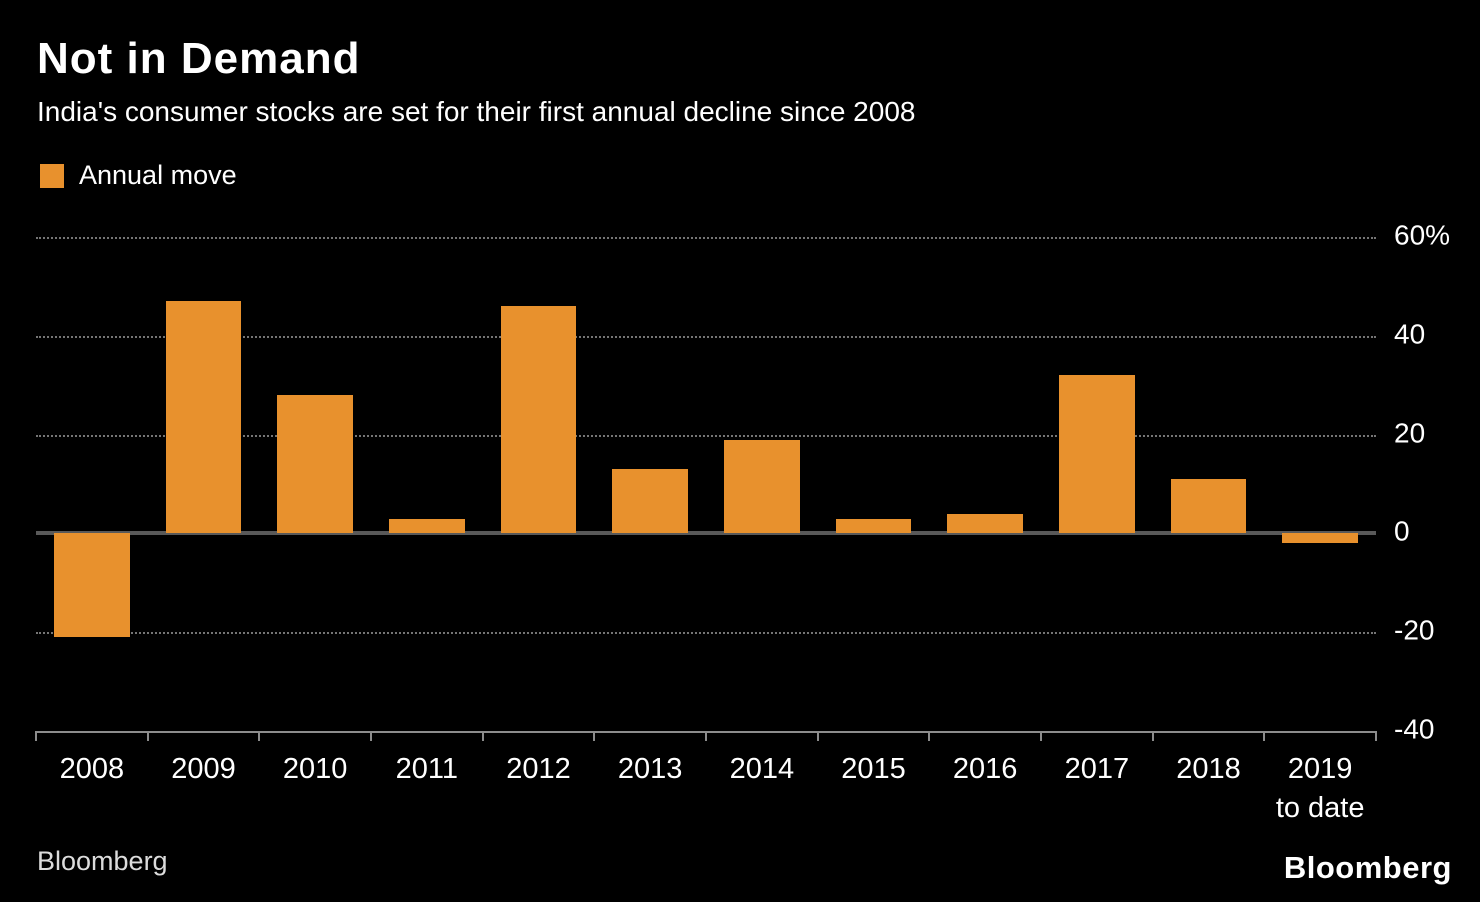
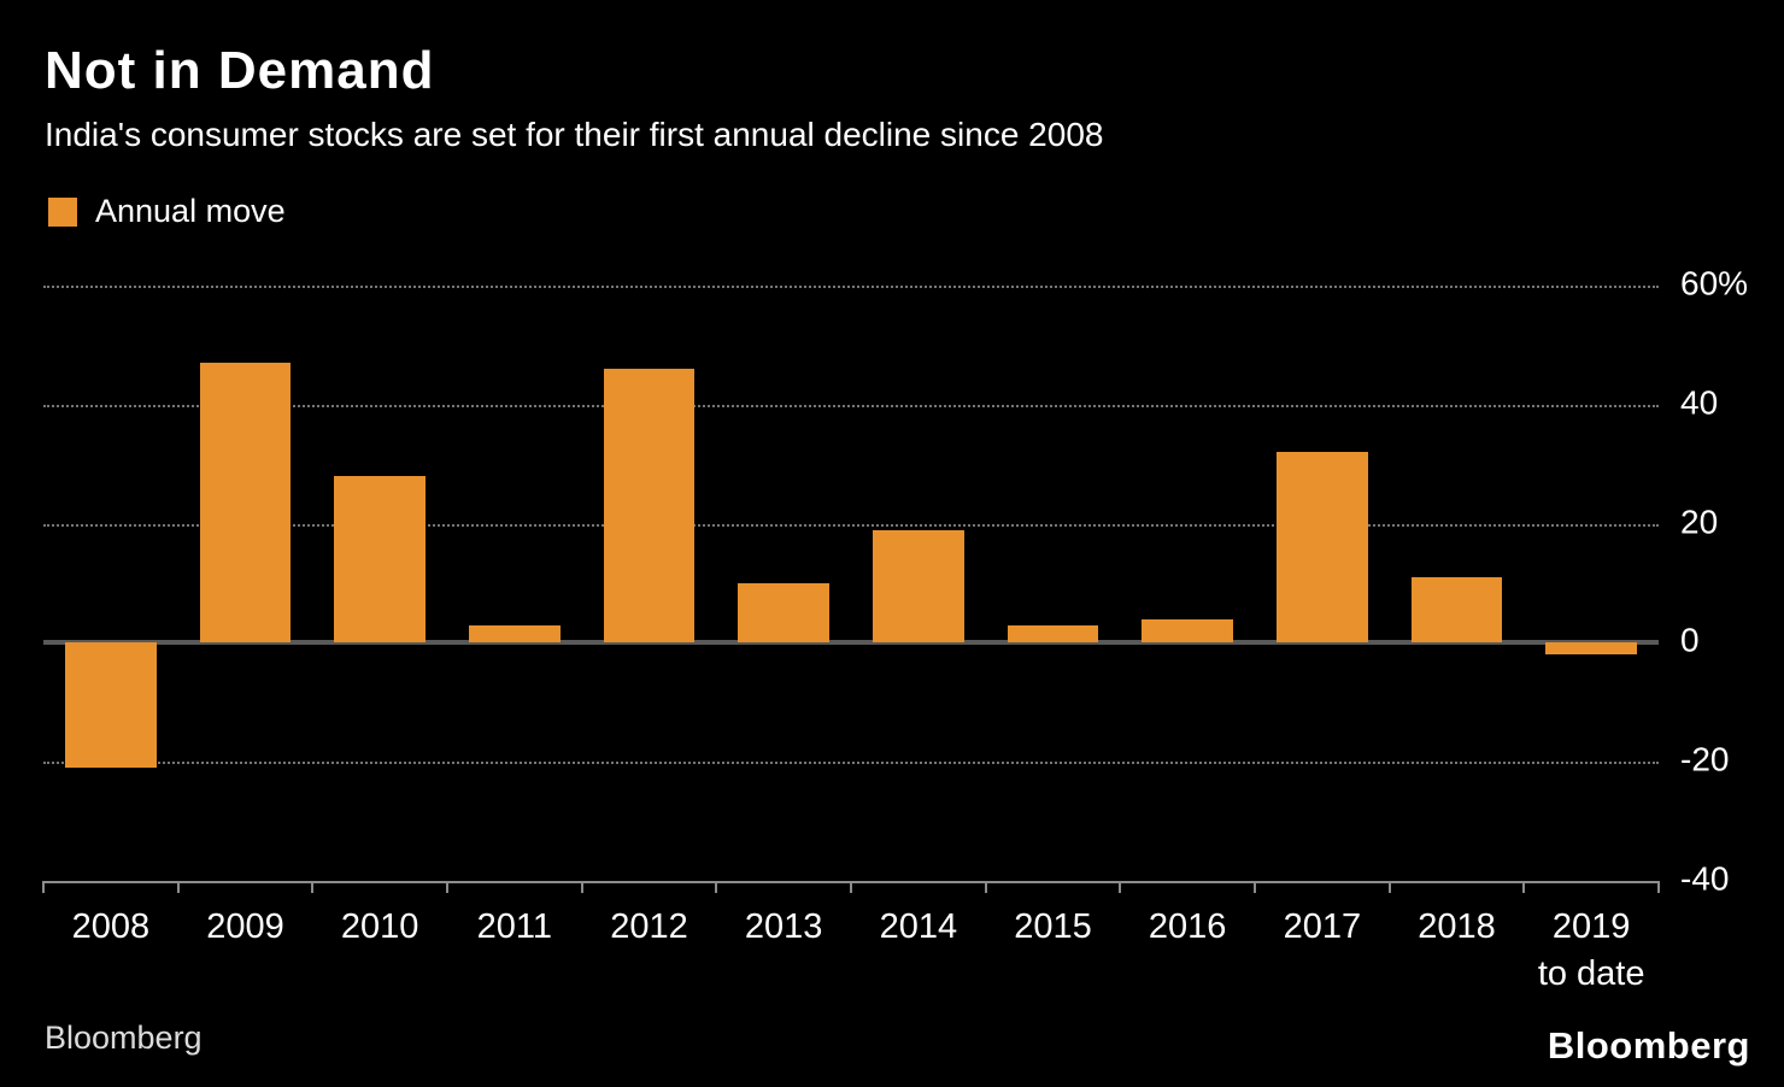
2013: 13% -> 10%
